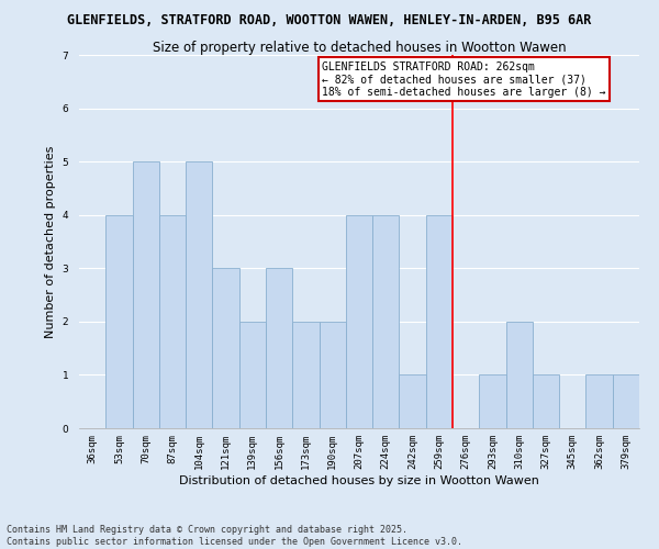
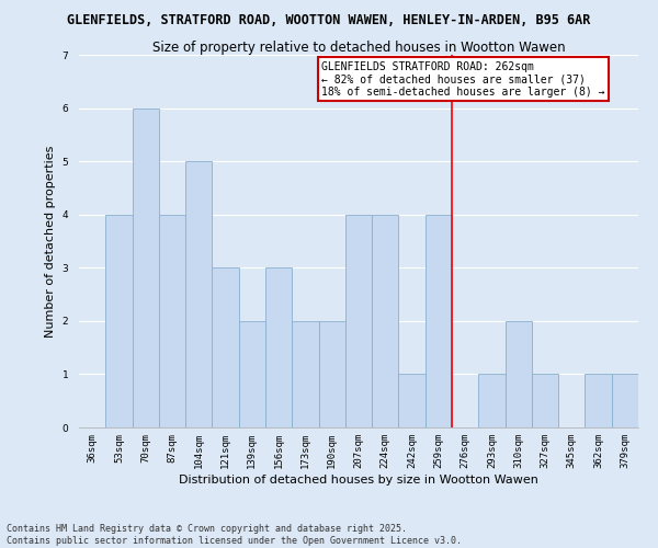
70sqm: 5 -> 6
